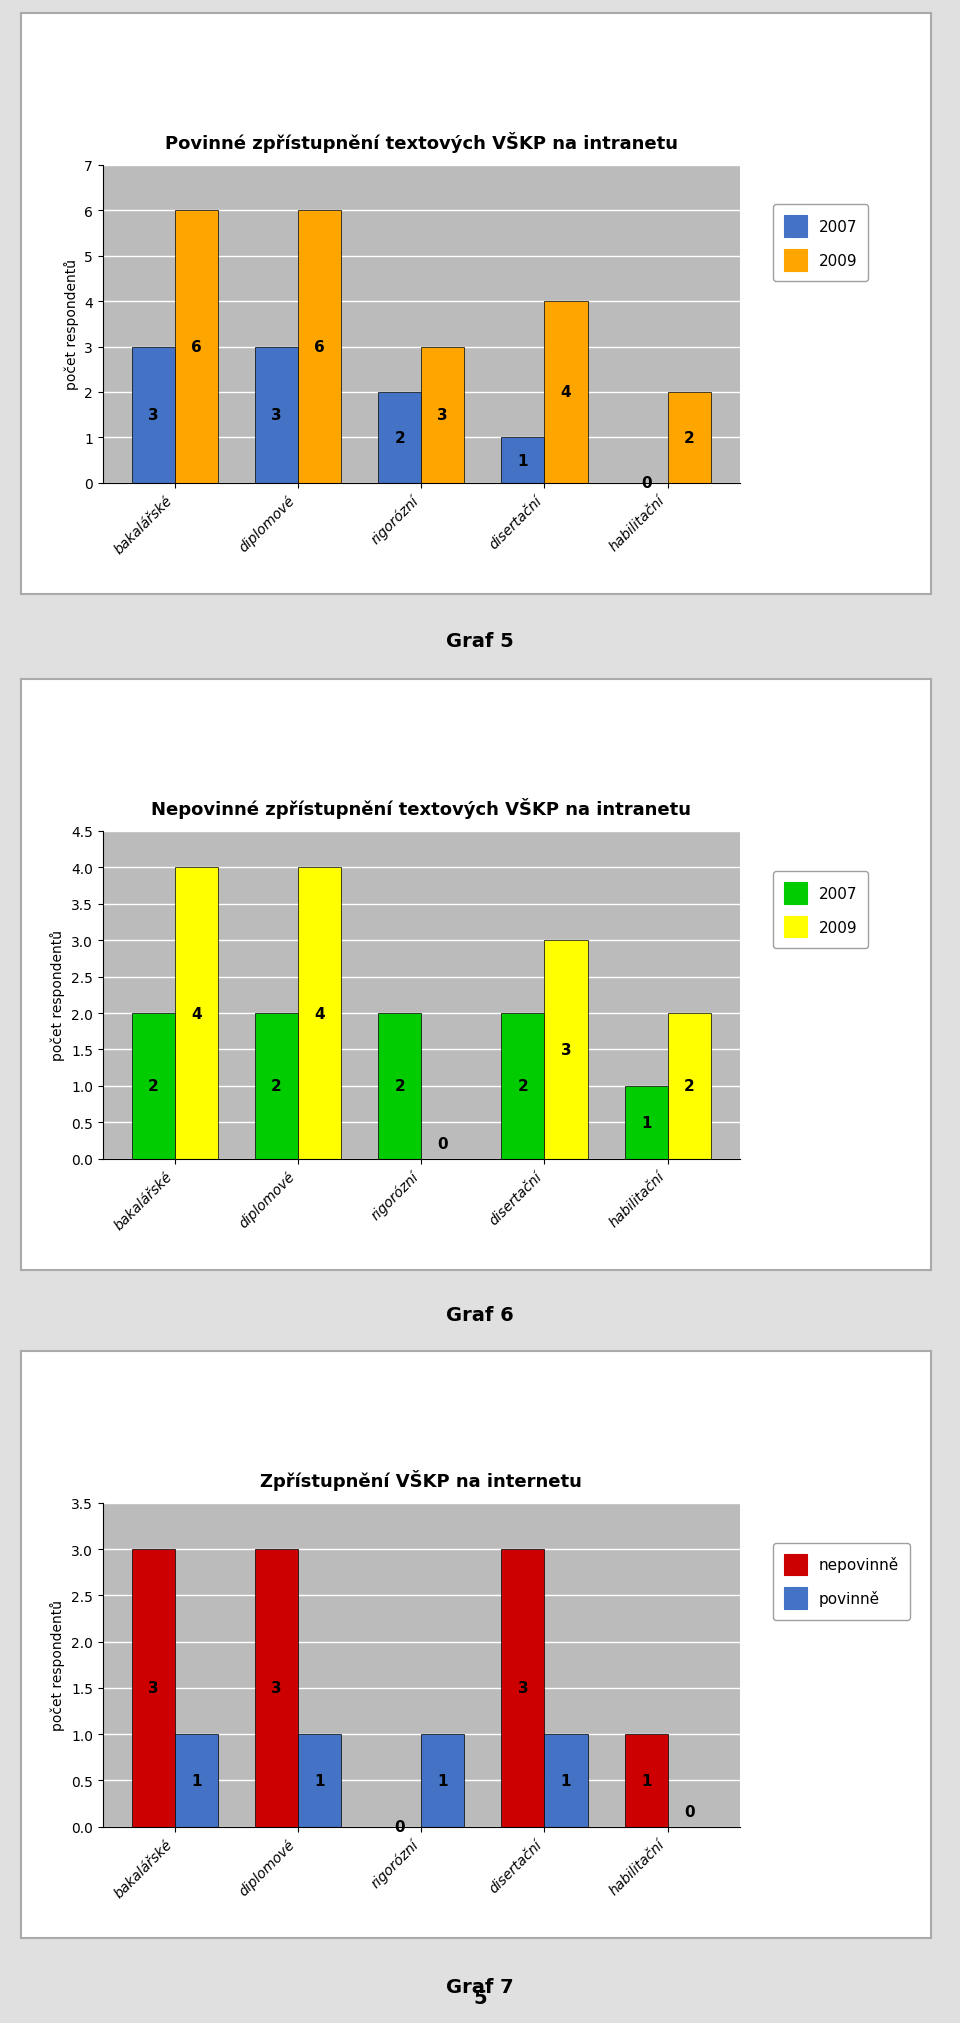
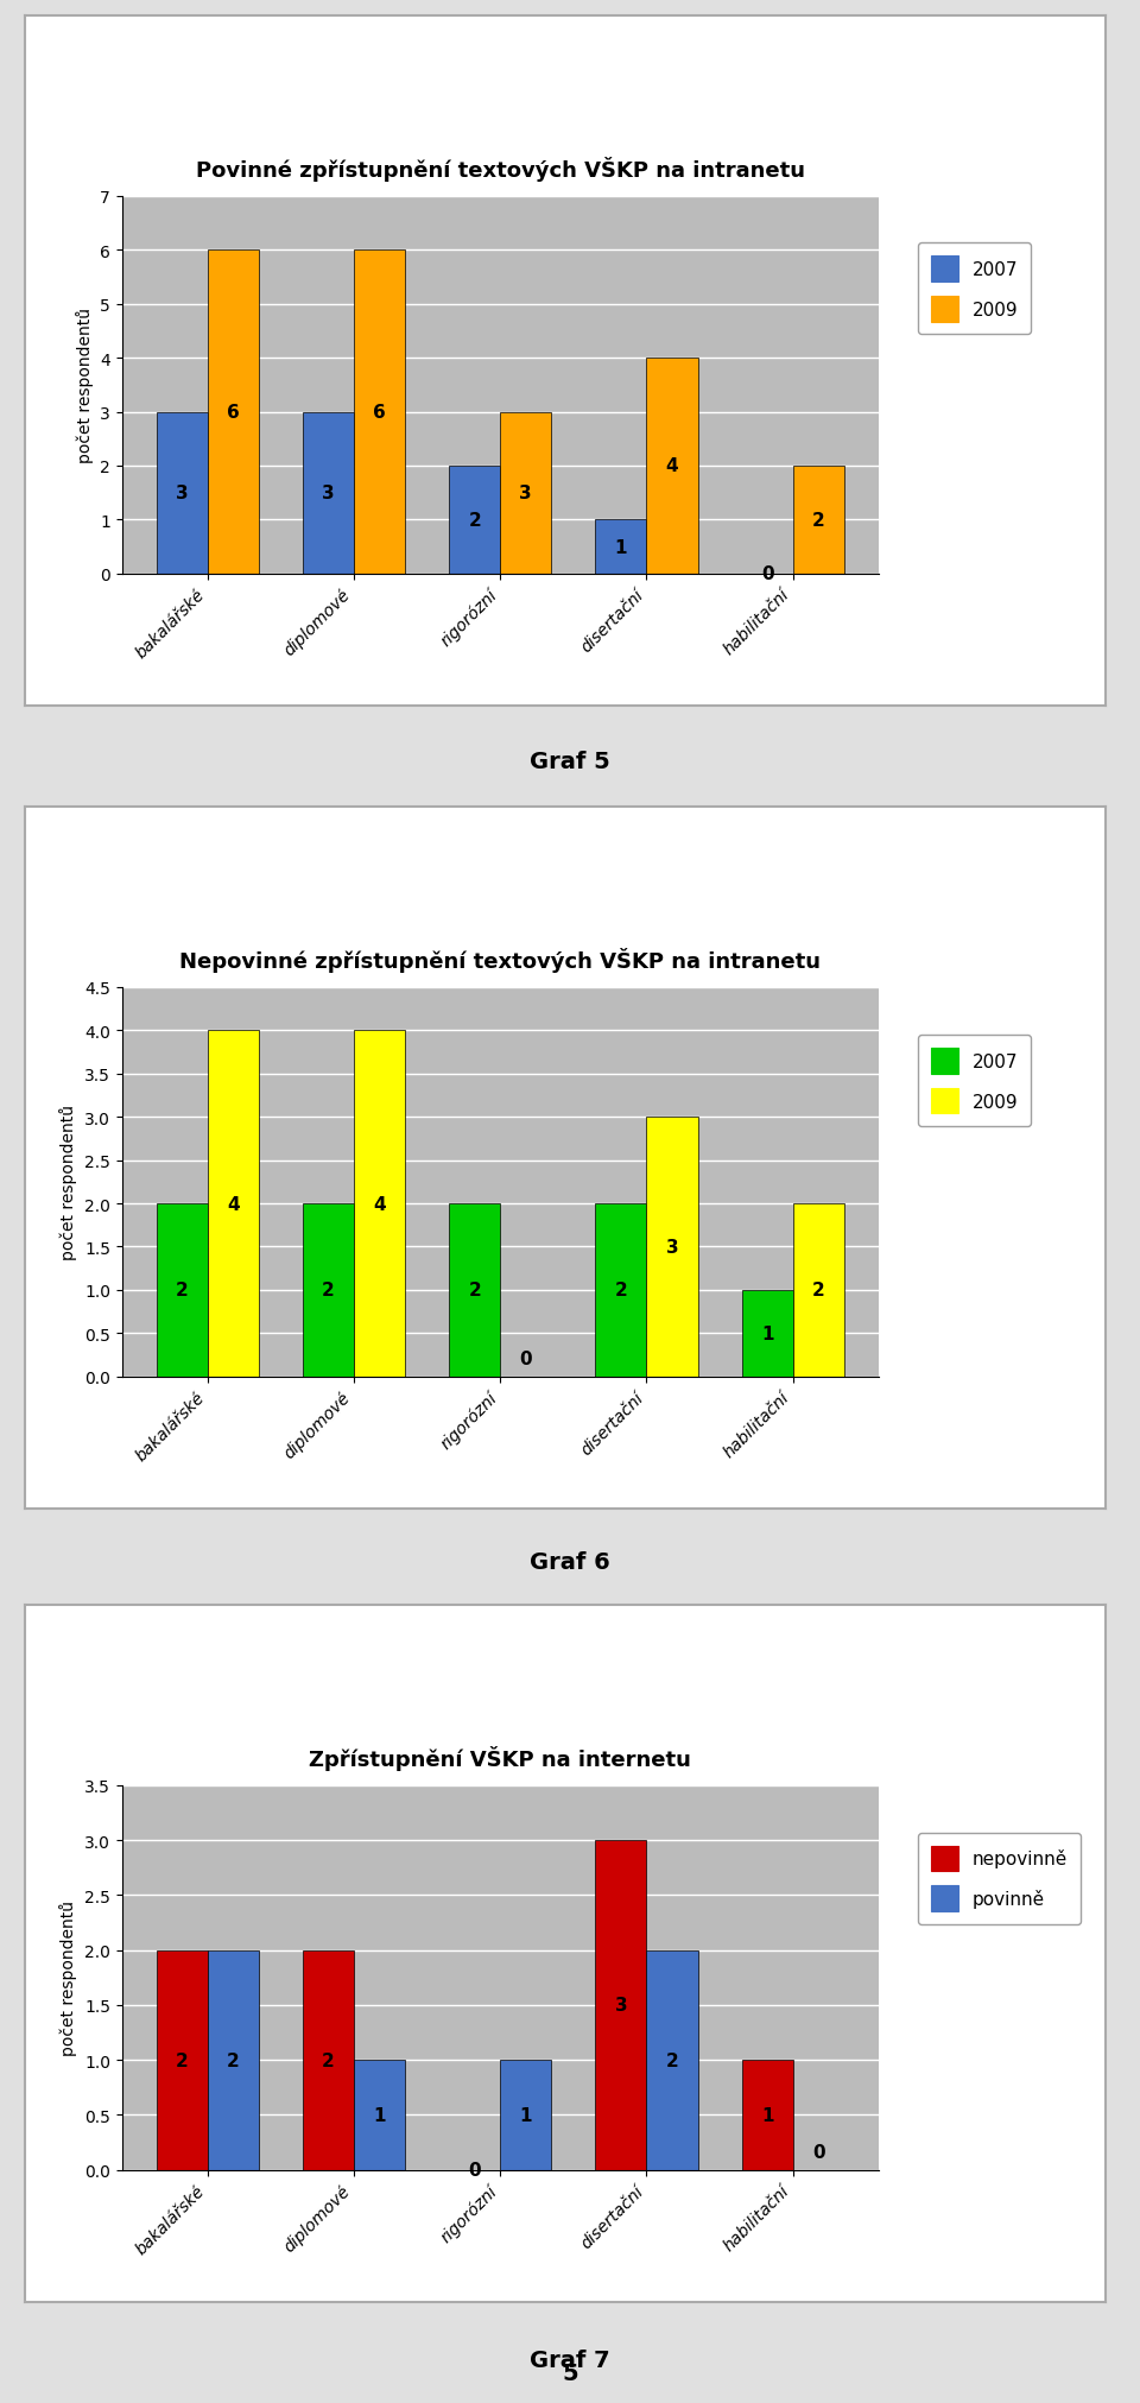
Zpřístupnění VŠKP na internetu/nepovinně/bakalářské: 3 -> 2
Zpřístupnění VŠKP na internetu/povinně/bakalářské: 1 -> 2
Zpřístupnění VŠKP na internetu/nepovinně/diplomové: 3 -> 2
Zpřístupnění VŠKP na internetu/povinně/disertační: 1 -> 2
